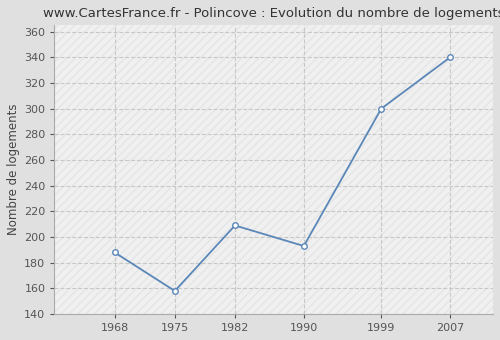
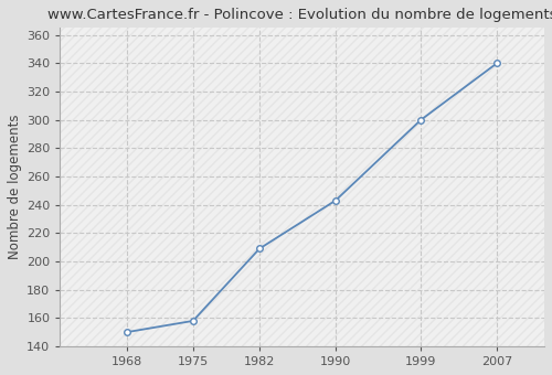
1968: 188 -> 150
1990: 193 -> 243
